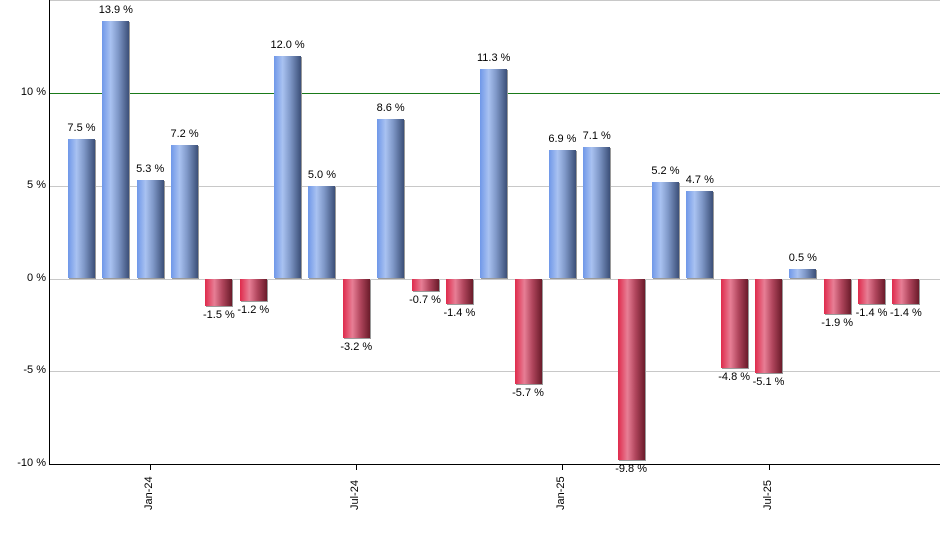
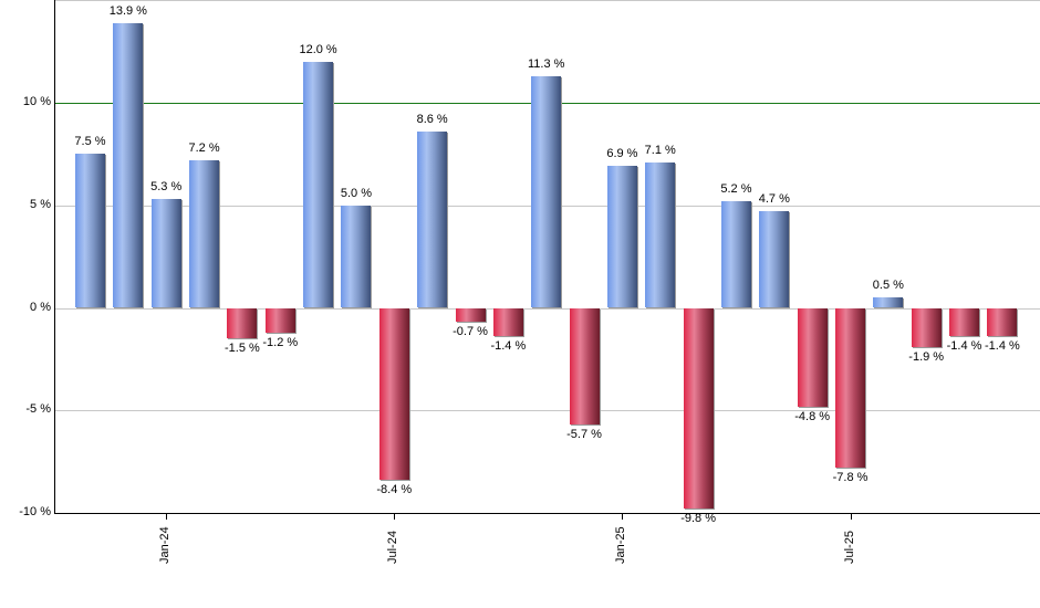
Jul-24: -3.2 -> -8.4
Jul-25: -5.1 -> -7.8
